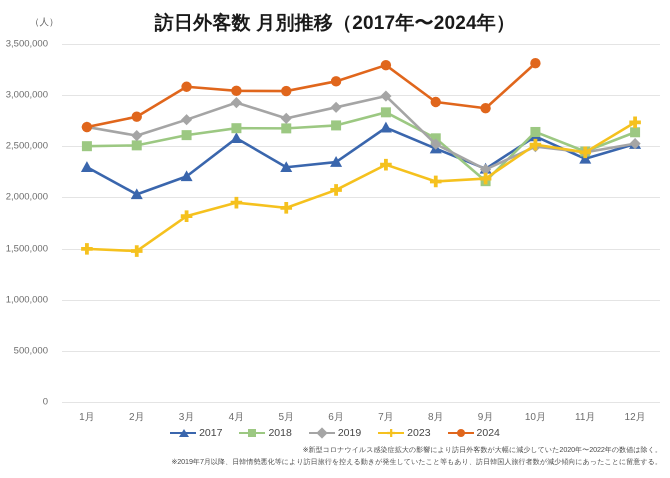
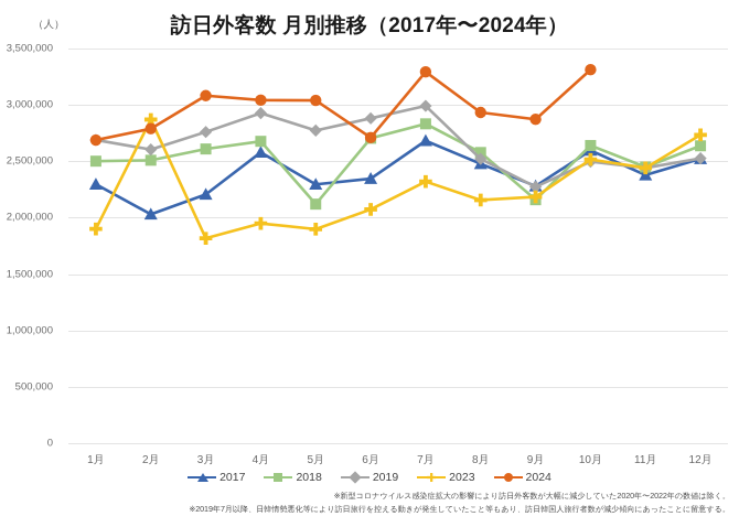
2023/1月: 1500000 -> 1900000
2023/2月: 1480000 -> 2870000
2018/5月: 2680000 -> 2120000
2024/6月: 3140000 -> 2710000
